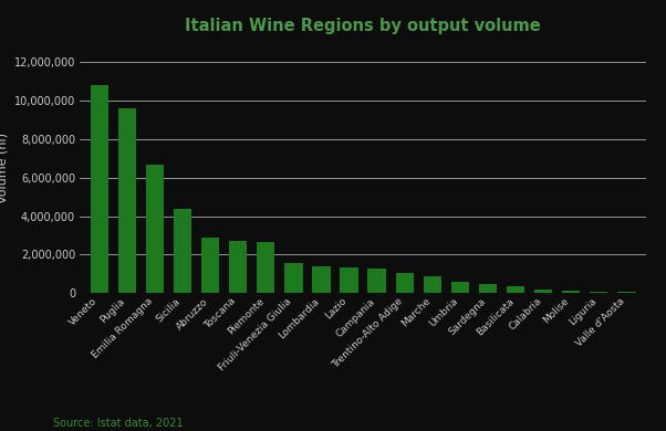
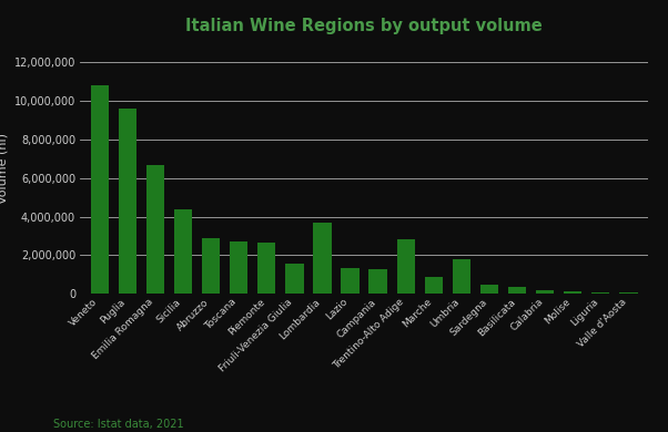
Lombardia: 1,400,000 -> 3,700,000
Trentino-Alto Adige: 1,000,000 -> 2,800,000
Umbria: 600,000 -> 1,800,000
